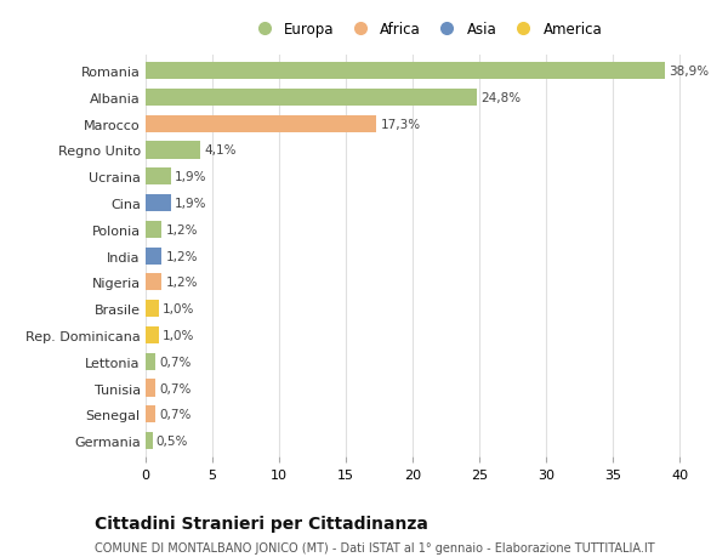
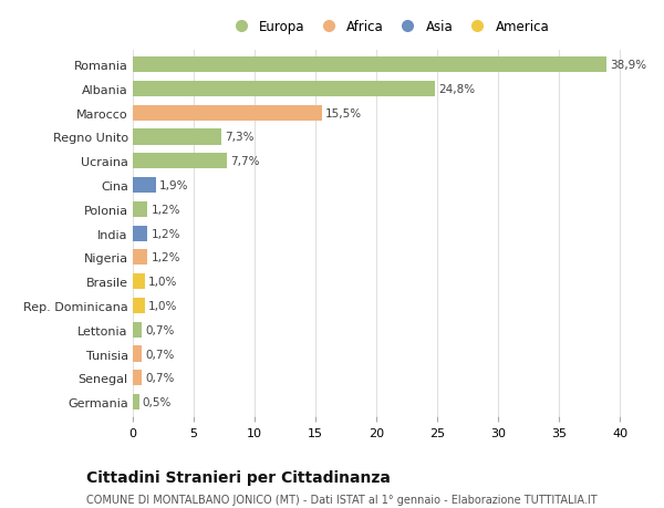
Marocco: 17,3% -> 15,5%
Regno Unito: 4,1% -> 7,3%
Ucraina: 1,9% -> 7,7%
